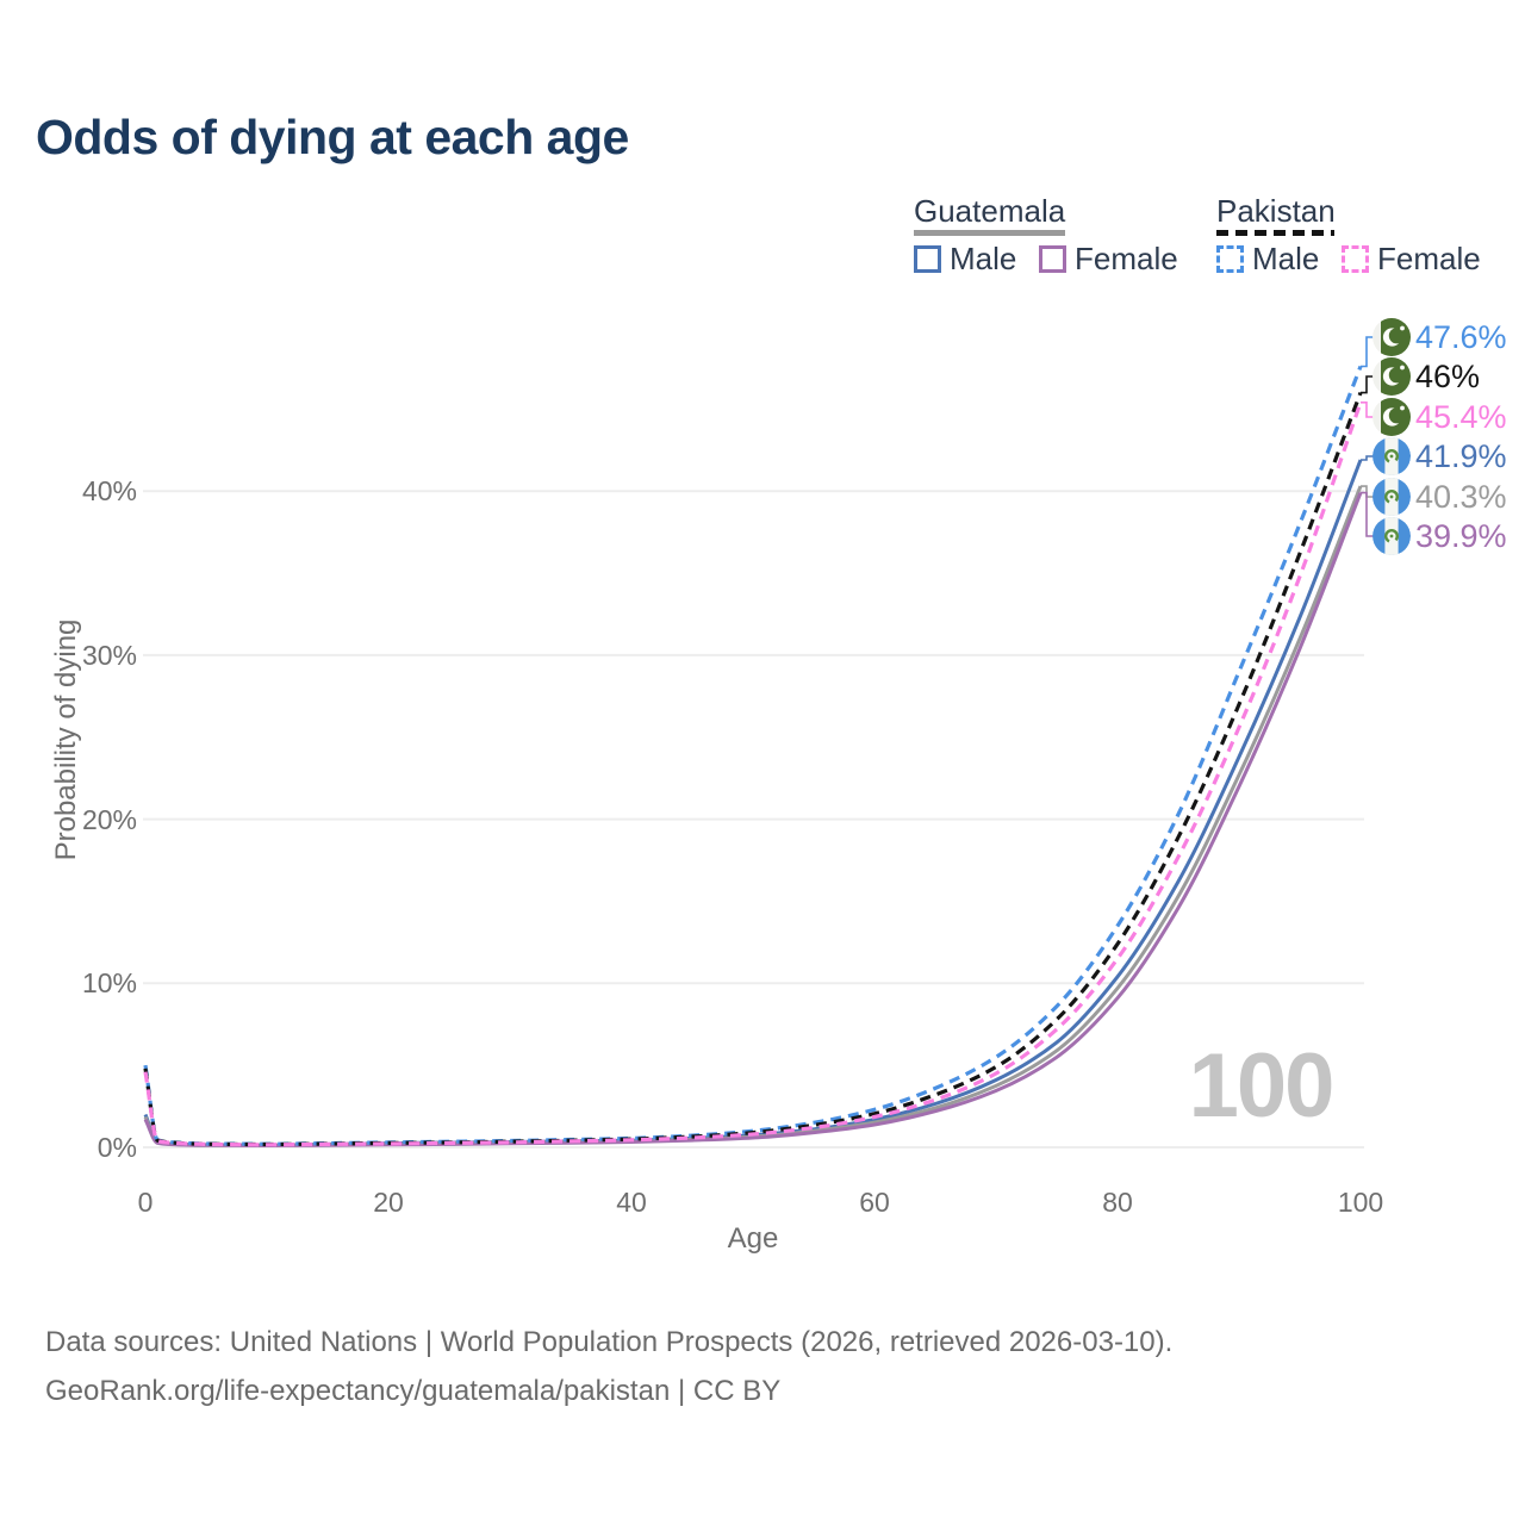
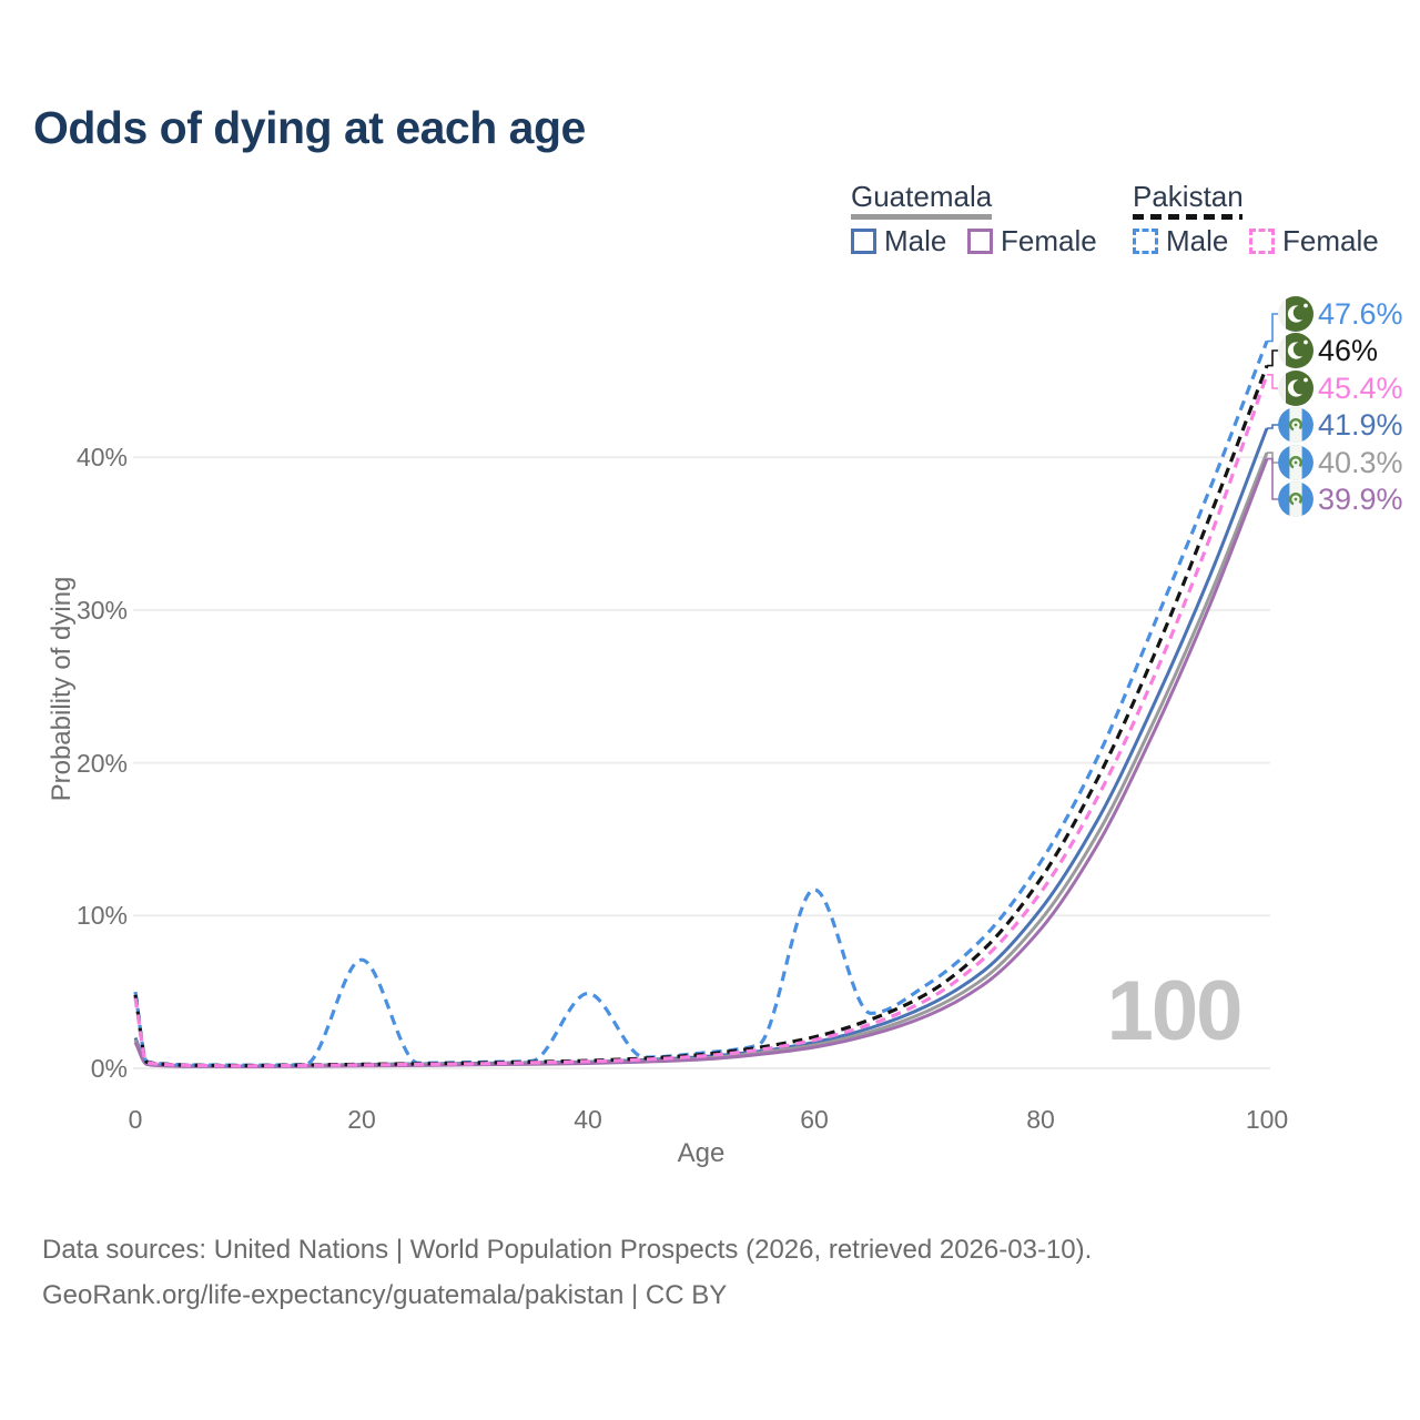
Pakistan Male/20: 0.3% -> 7.1%
Pakistan Male/40: 0.6% -> 4.9%
Pakistan Male/60: 2.3% -> 11.7%
